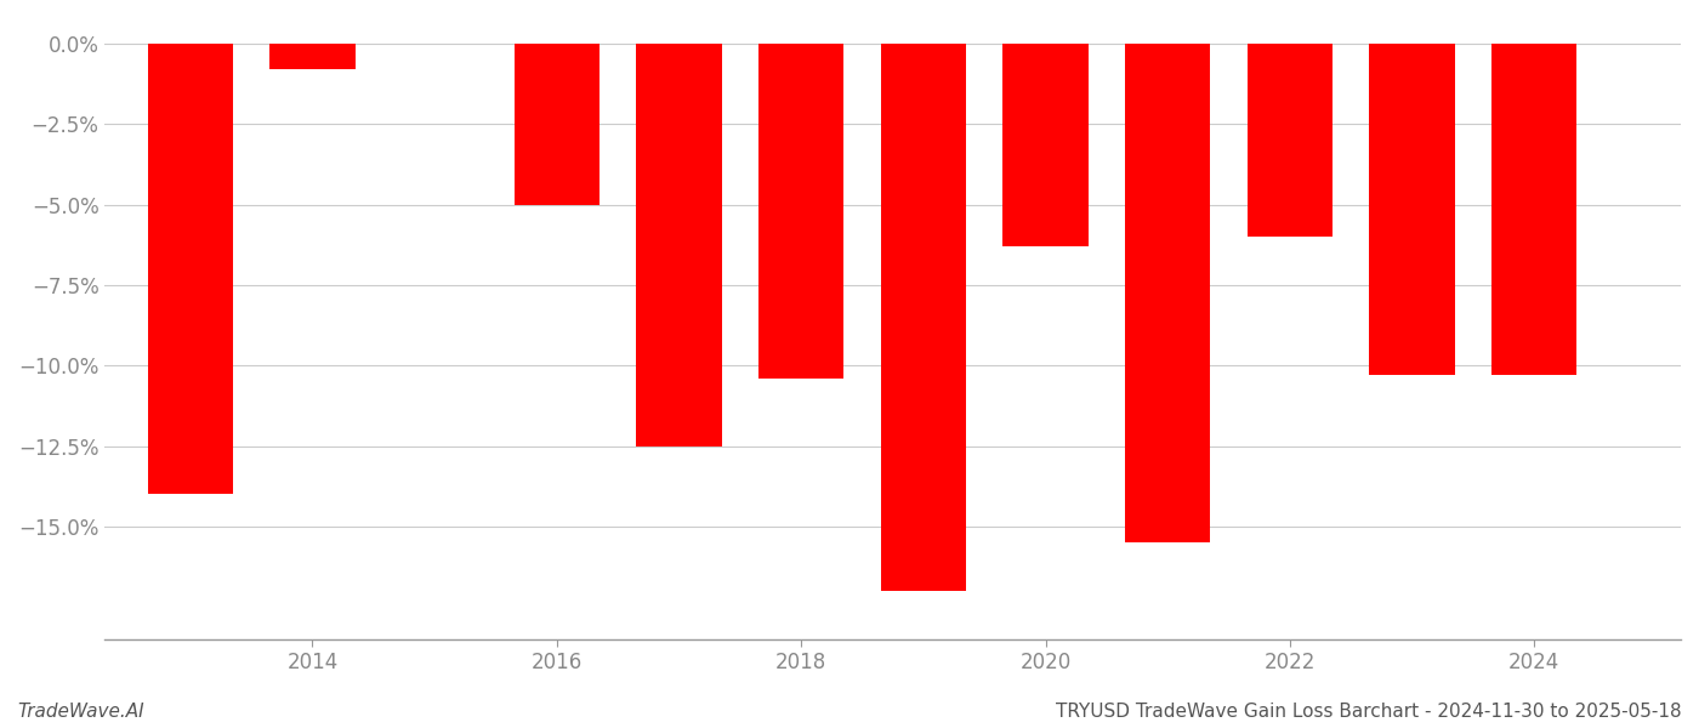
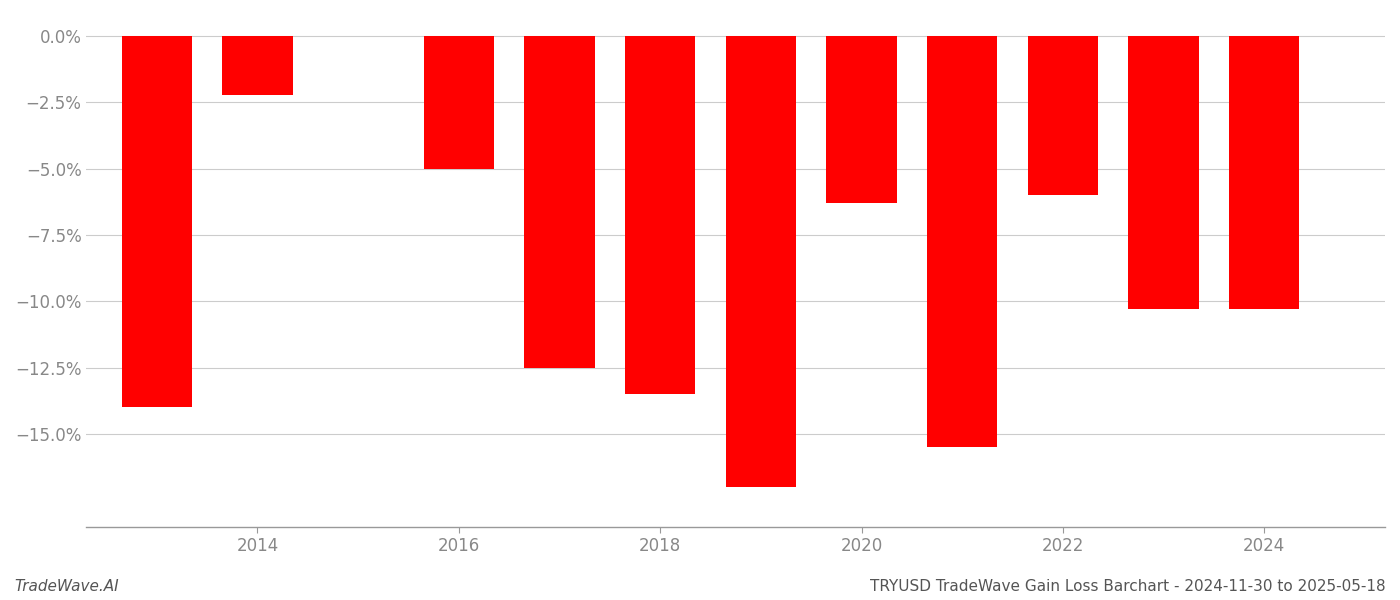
2014: -0.8% -> -2.2%
2018: -10.4% -> -13.5%
